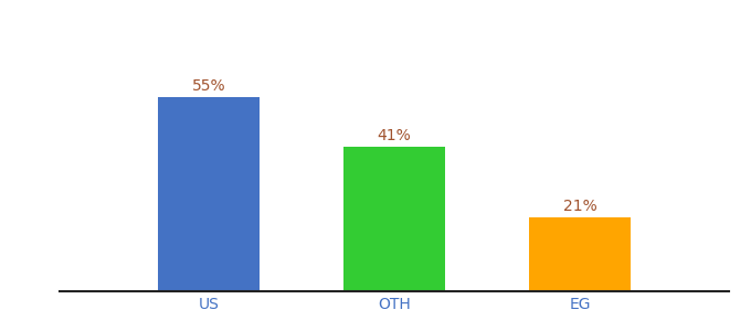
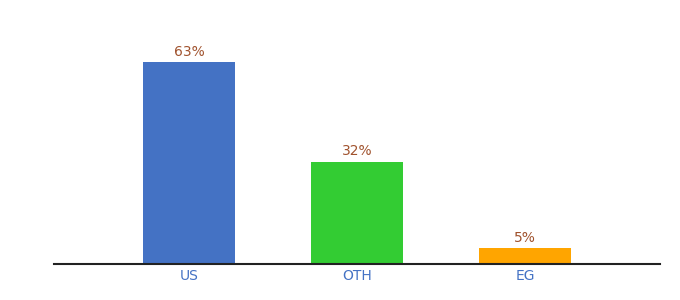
US: 55% -> 63%
OTH: 41% -> 32%
EG: 21% -> 5%
